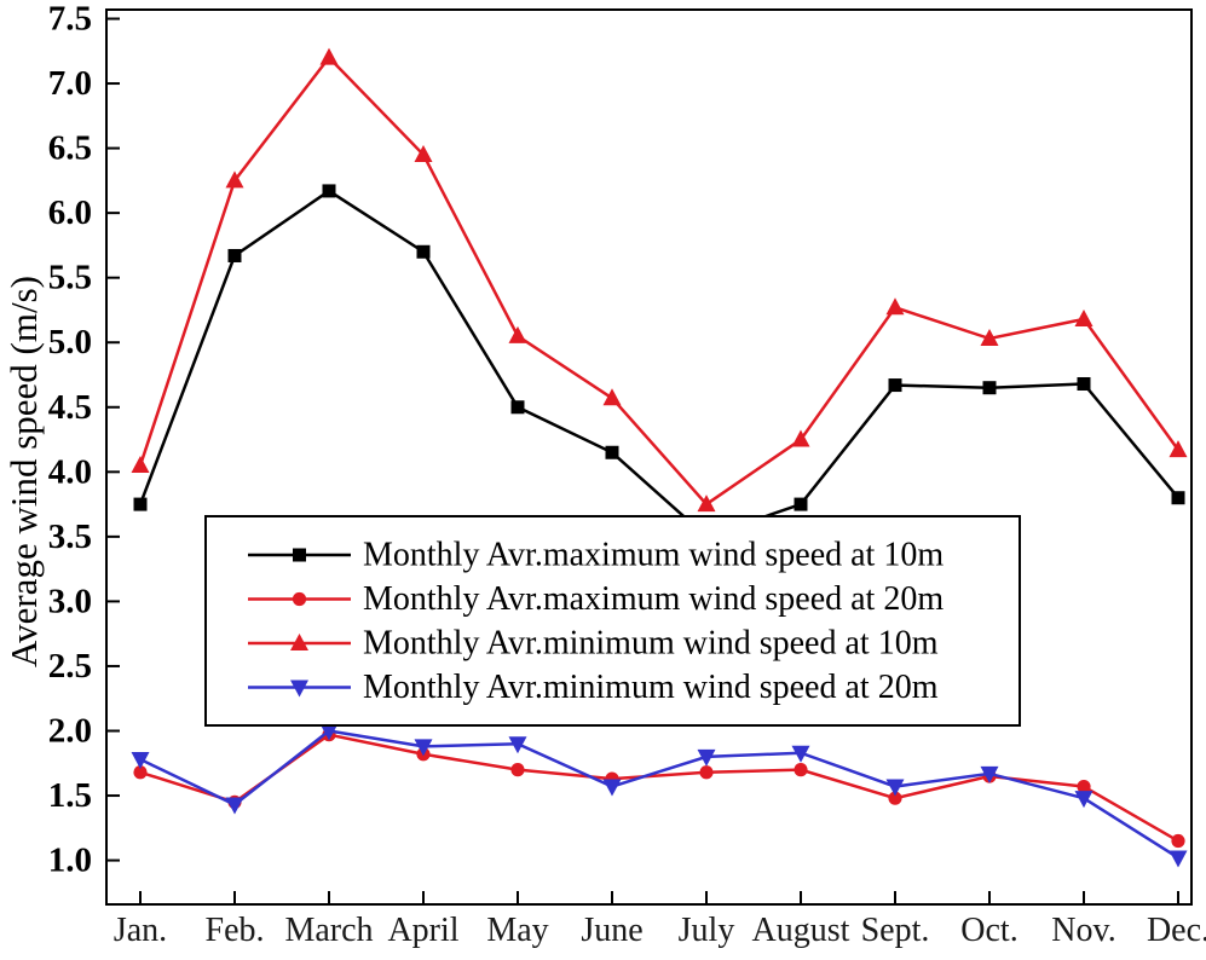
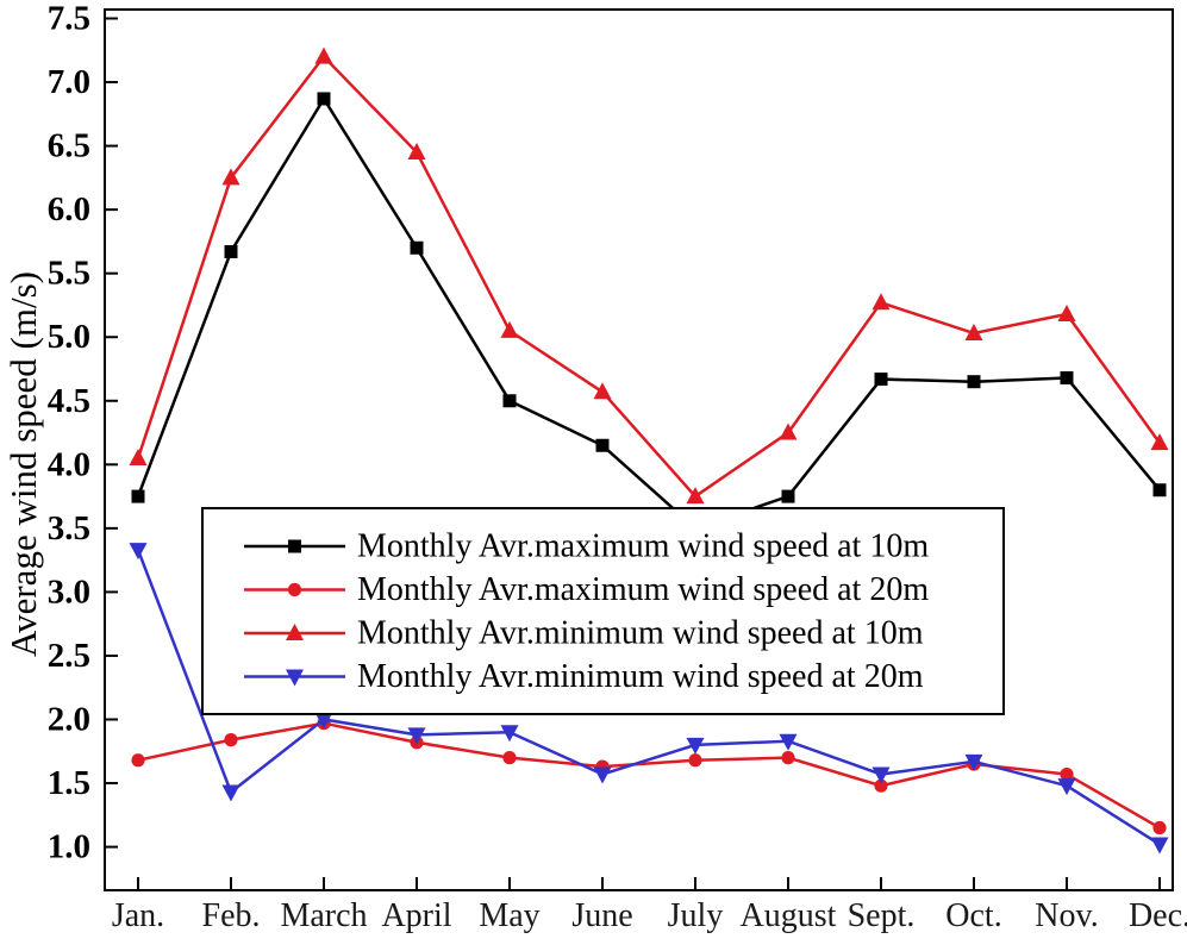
Monthly Avr.minimum wind speed at 20m/Jan.: 1.78 -> 3.33
Monthly Avr.maximum wind speed at 20m/Feb.: 1.45 -> 1.84
Monthly Avr.maximum wind speed at 10m/March: 6.17 -> 6.87
